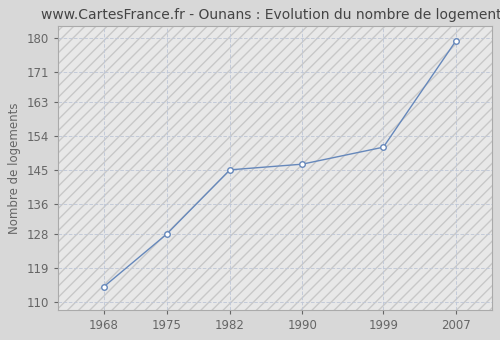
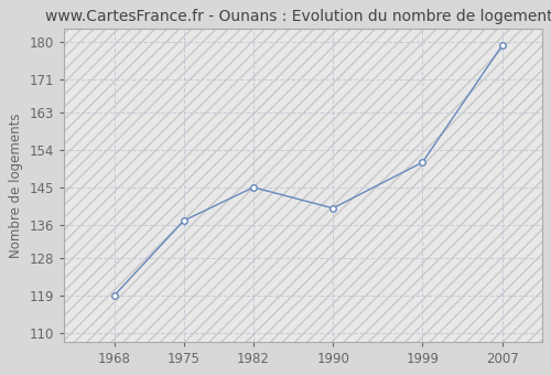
1968: 114.0 -> 119.0
1975: 128.0 -> 137.0
1990: 146.5 -> 140.0
